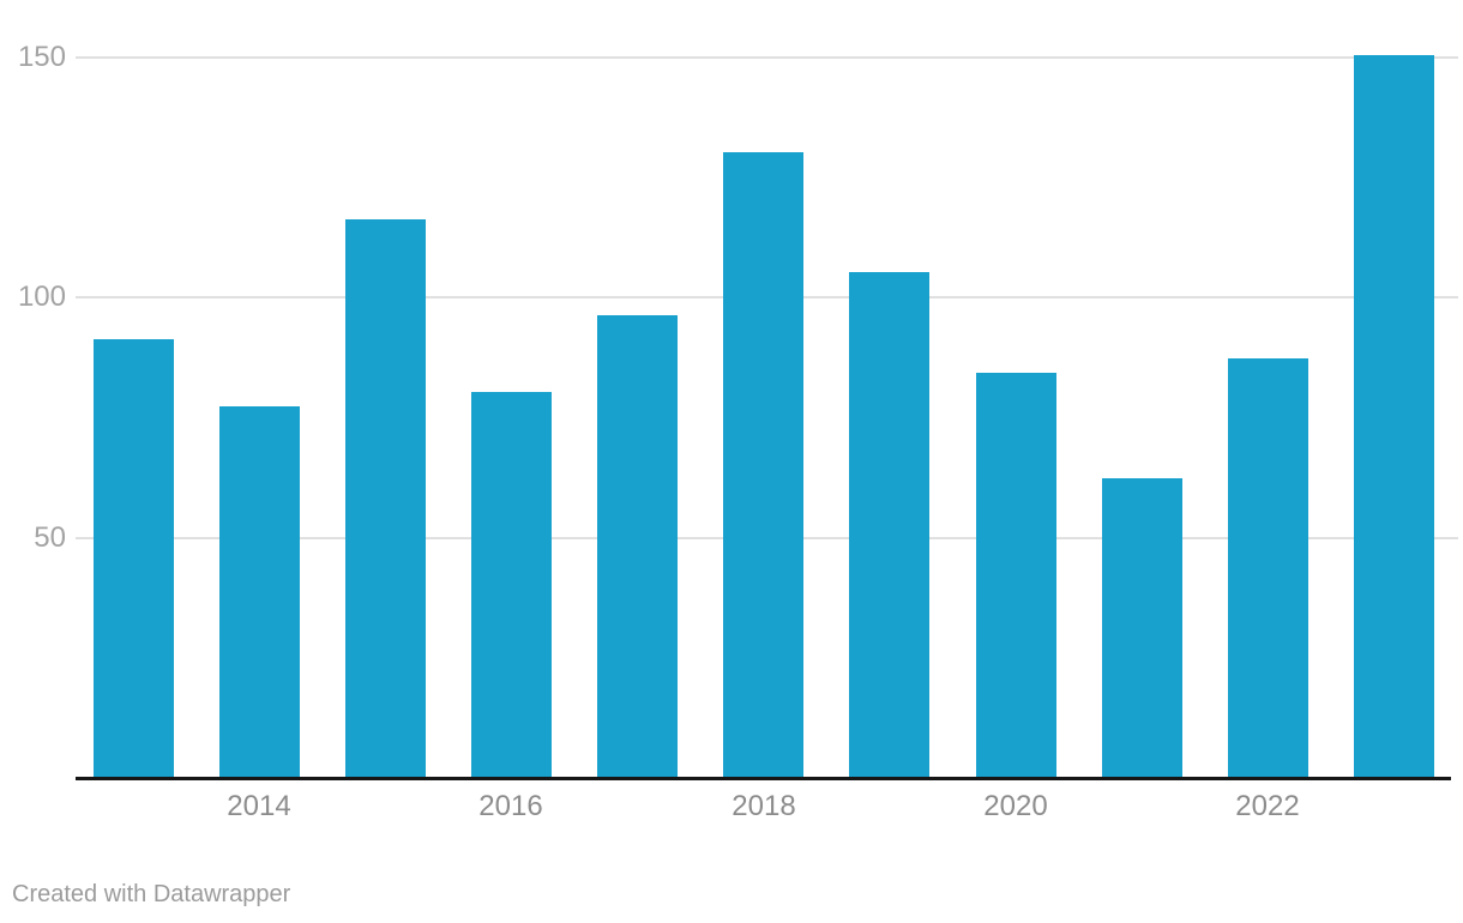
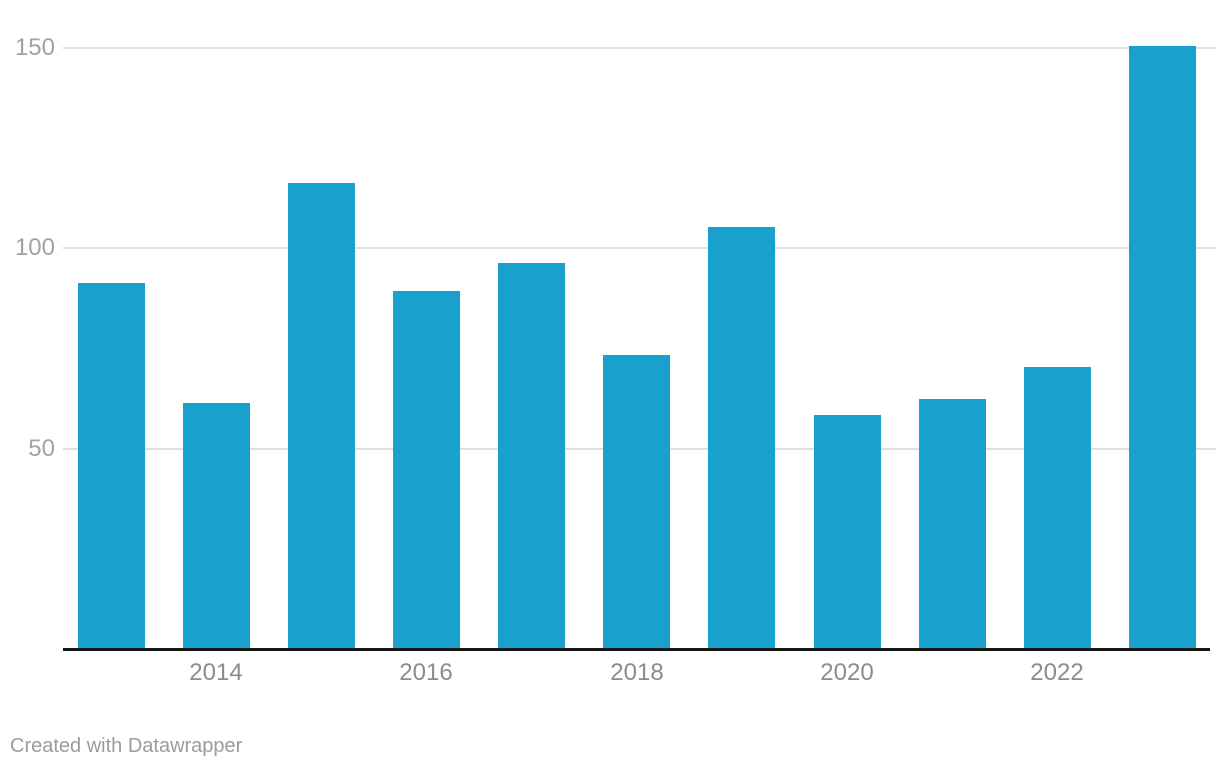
2014: 77 -> 61
2016: 80 -> 89
2018: 130 -> 73
2020: 84 -> 58
2022: 87 -> 70
